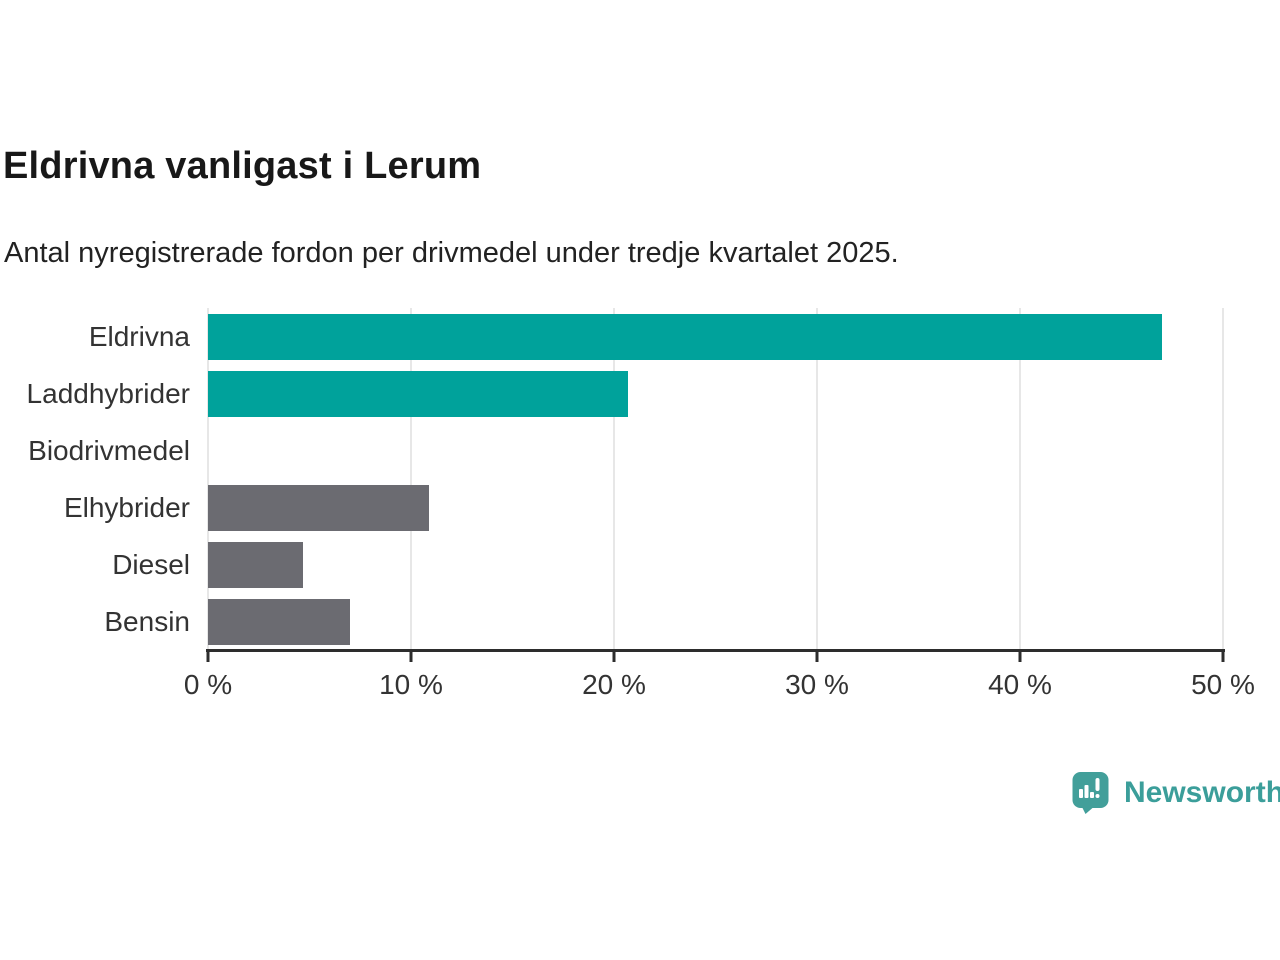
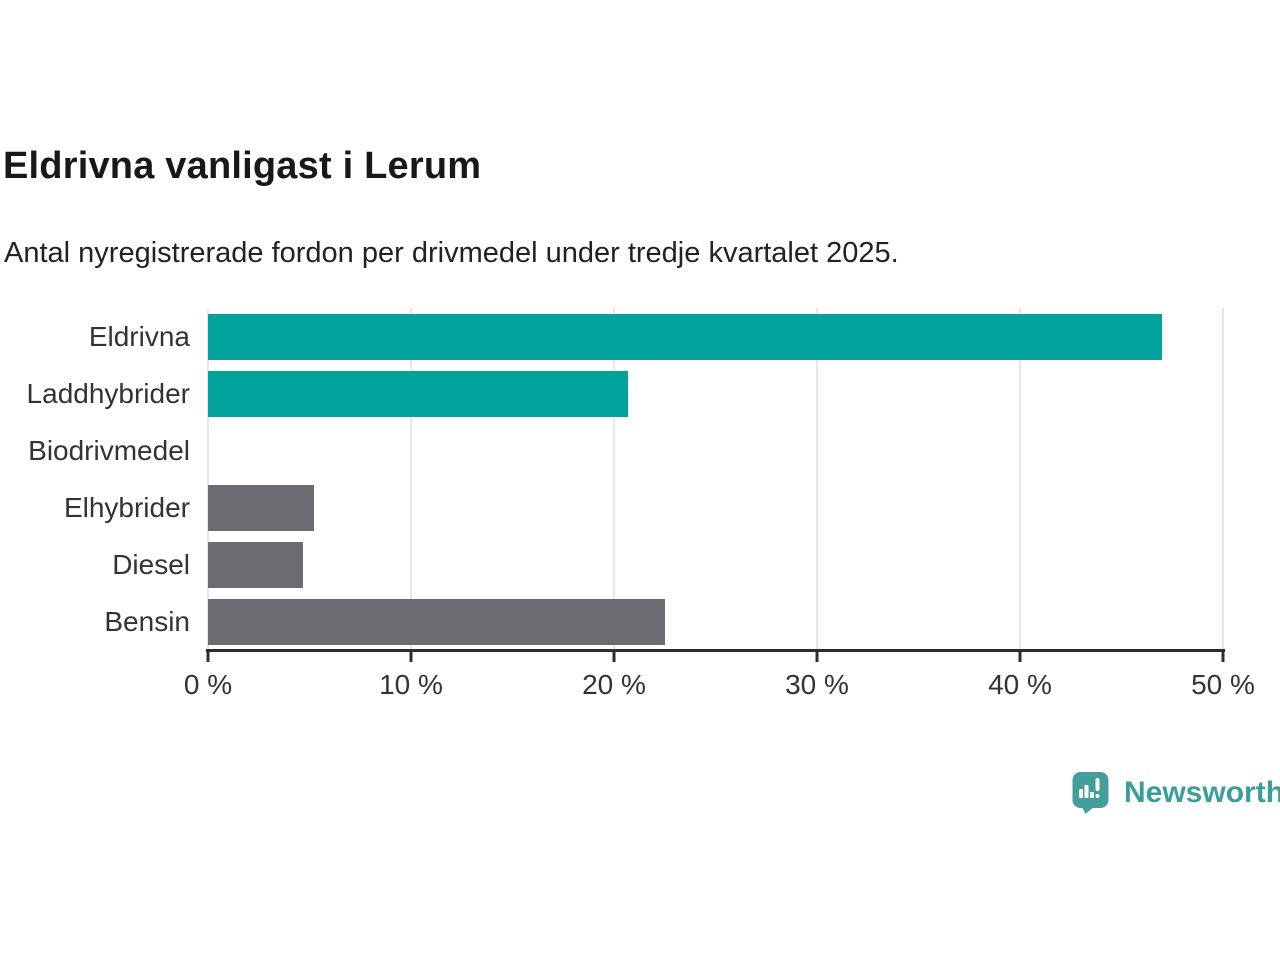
Elhybrider: 10.9% -> 5.2%
Bensin: 7.0% -> 22.5%
